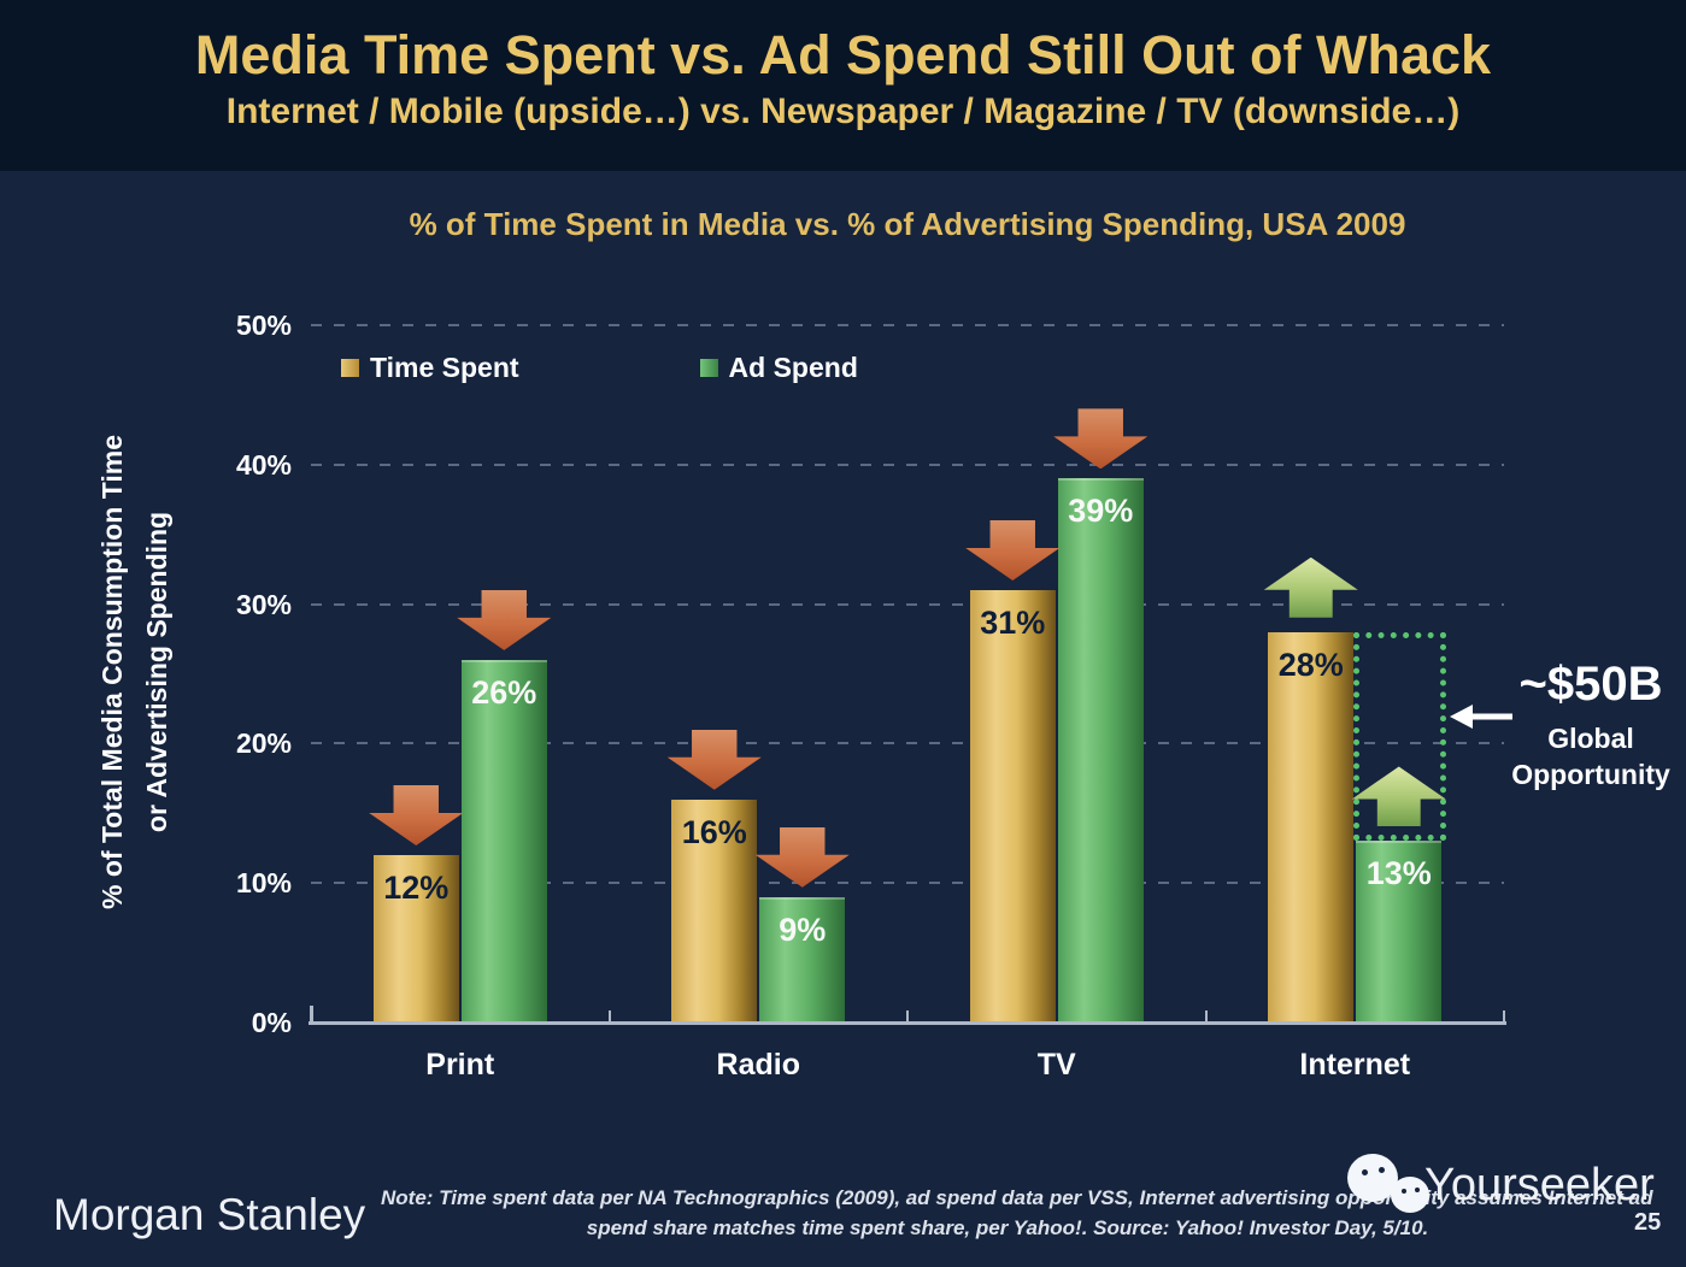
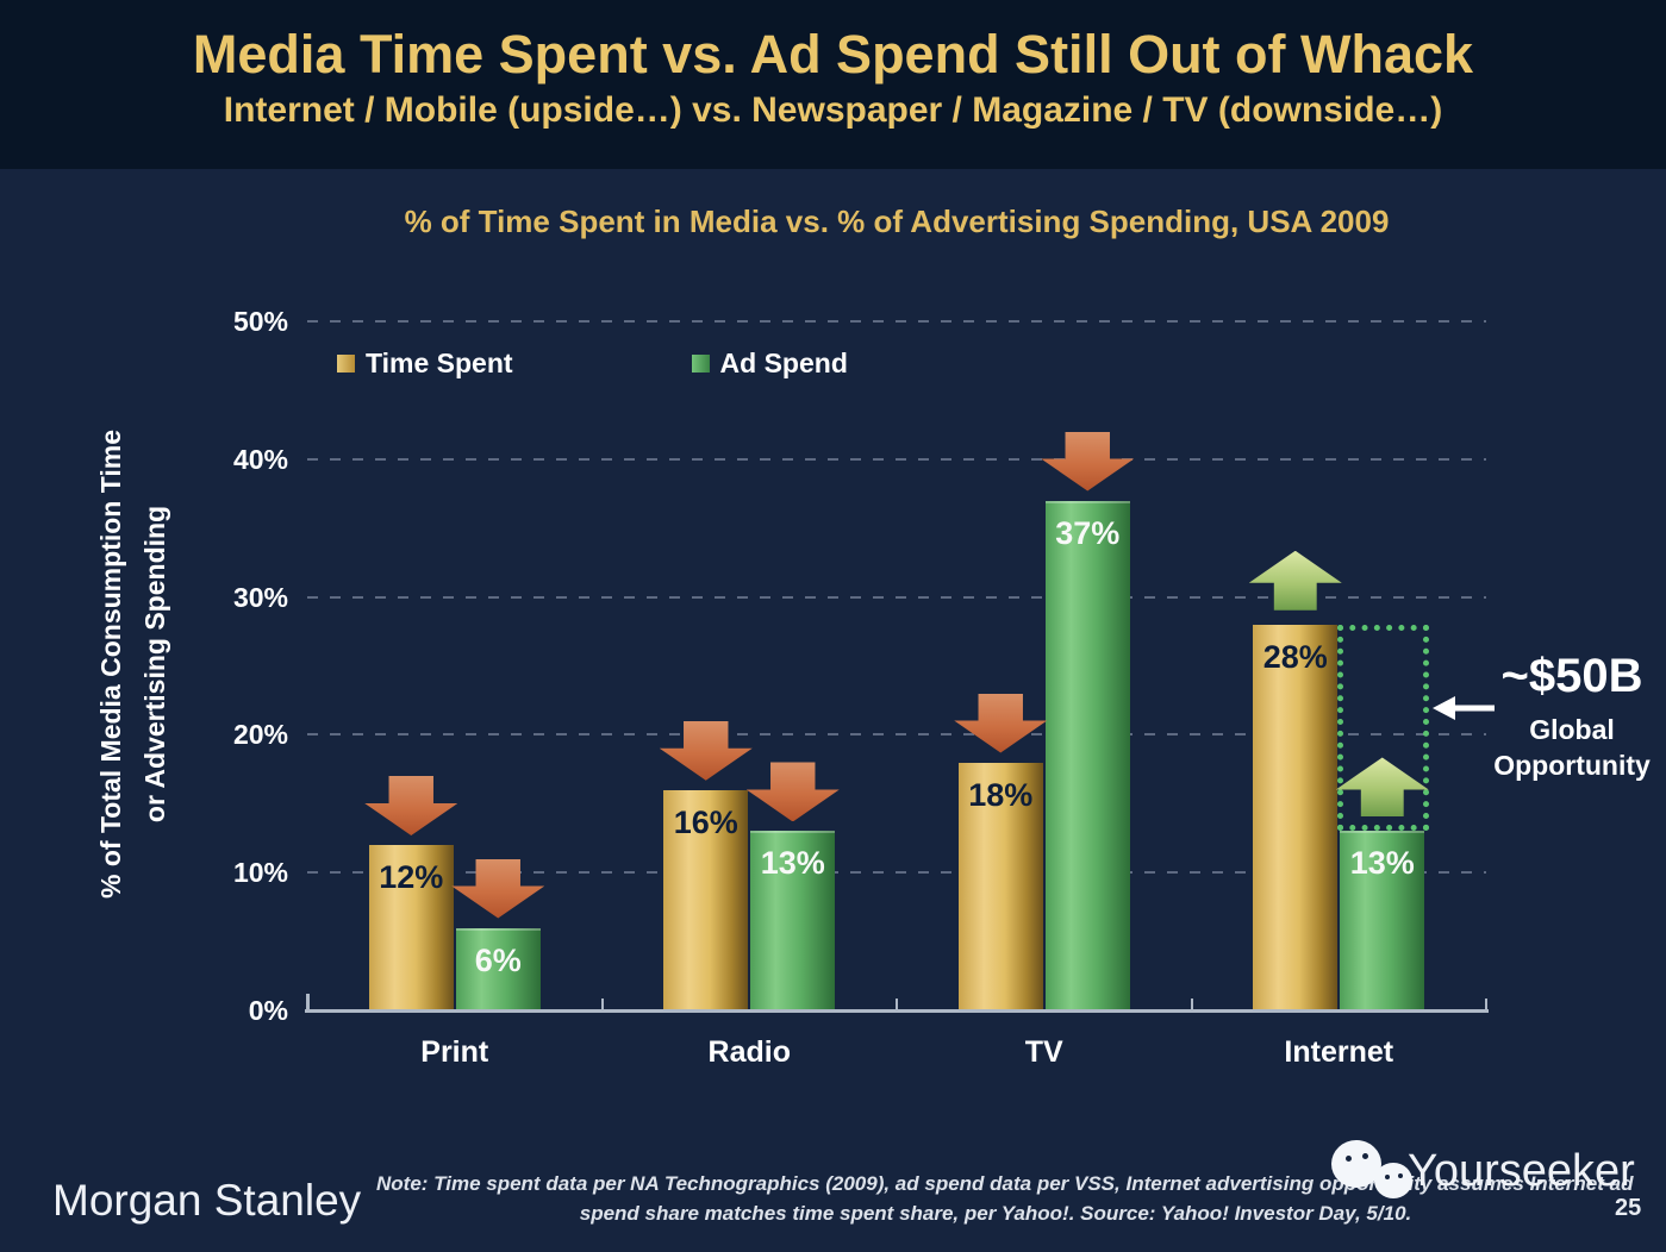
Ad Spend/Print: 26% -> 6%
Ad Spend/Radio: 9% -> 13%
Time Spent/TV: 31% -> 18%
Ad Spend/TV: 39% -> 37%
